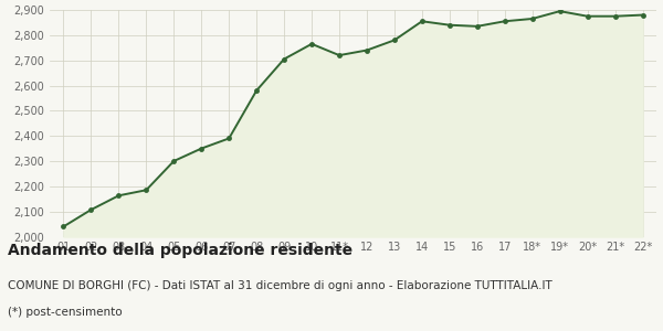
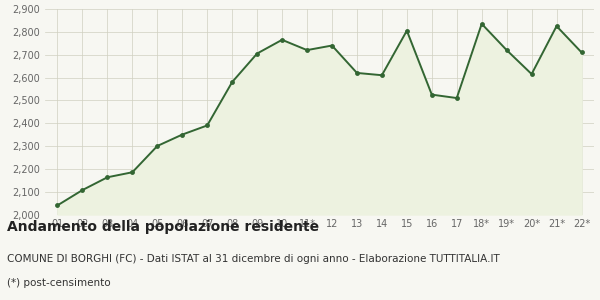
13: 2,780 -> 2,620
14: 2,855 -> 2,610
15: 2,840 -> 2,805
16: 2,835 -> 2,525
17: 2,855 -> 2,510
18*: 2,865 -> 2,835
19*: 2,895 -> 2,720
20*: 2,875 -> 2,615
21*: 2,875 -> 2,825
22*: 2,880 -> 2,710
